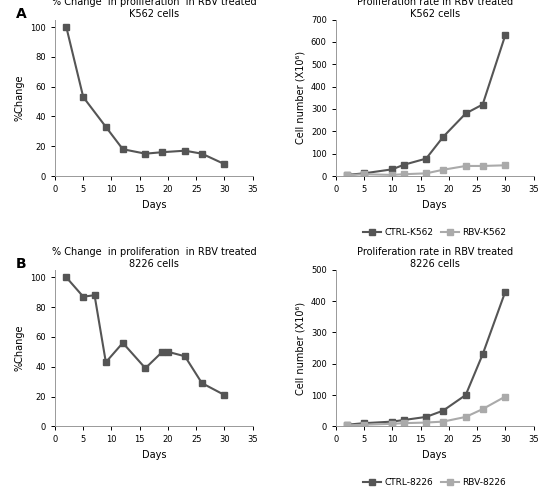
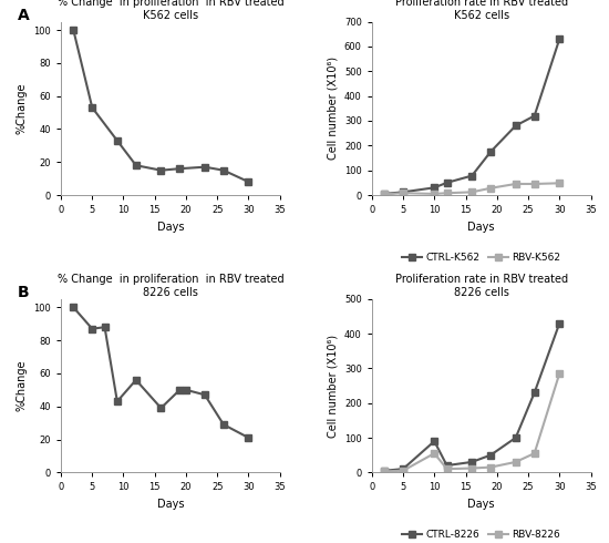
Proliferation rate in RBV treated 8226 cells/CTRL-8226/10: 15 -> 90
Proliferation rate in RBV treated 8226 cells/RBV-8226/10: 8 -> 55
Proliferation rate in RBV treated 8226 cells/RBV-8226/30: 95 -> 285
